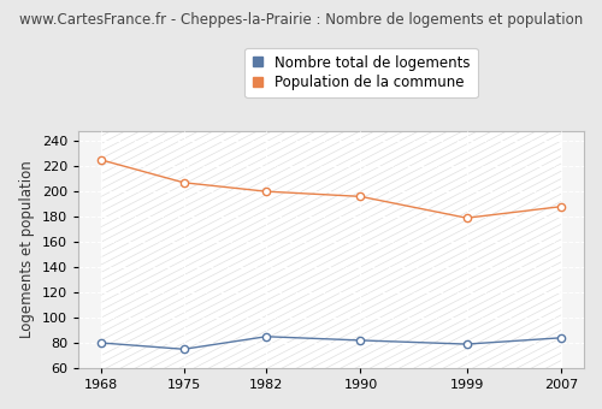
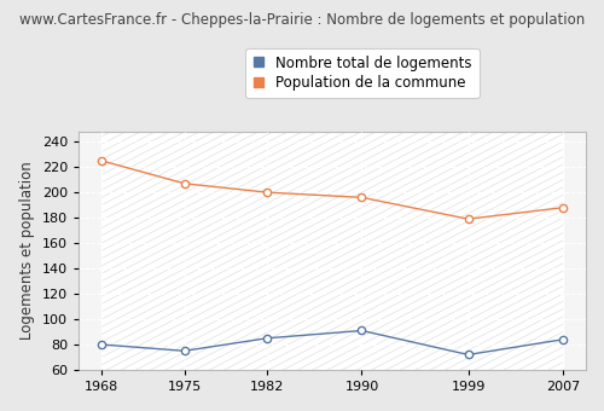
Nombre total de logements/1990: 82 -> 91
Nombre total de logements/1999: 79 -> 72
